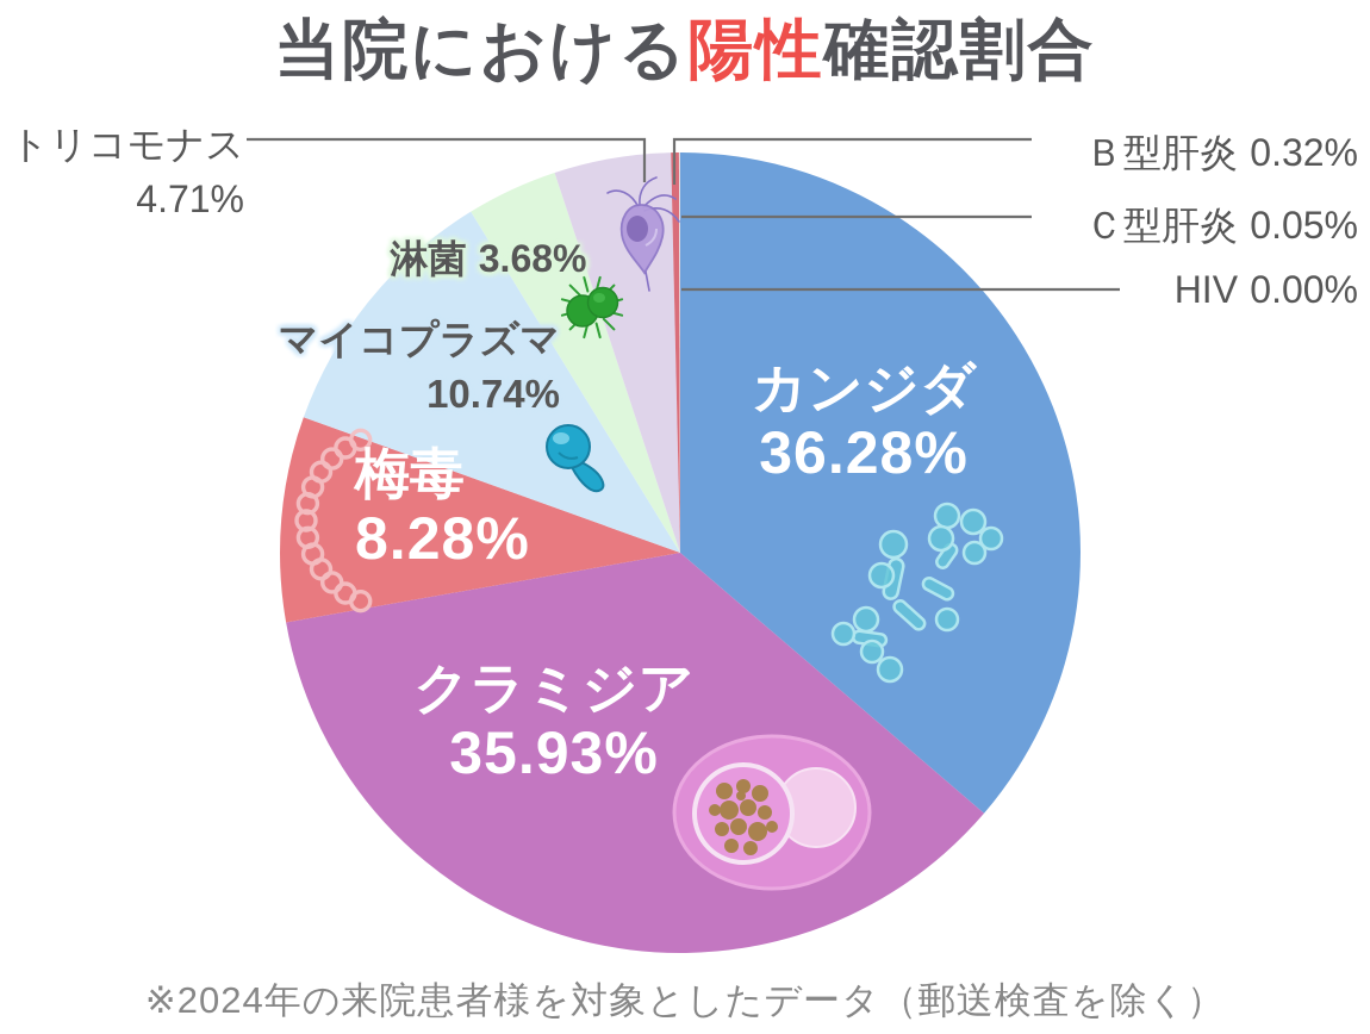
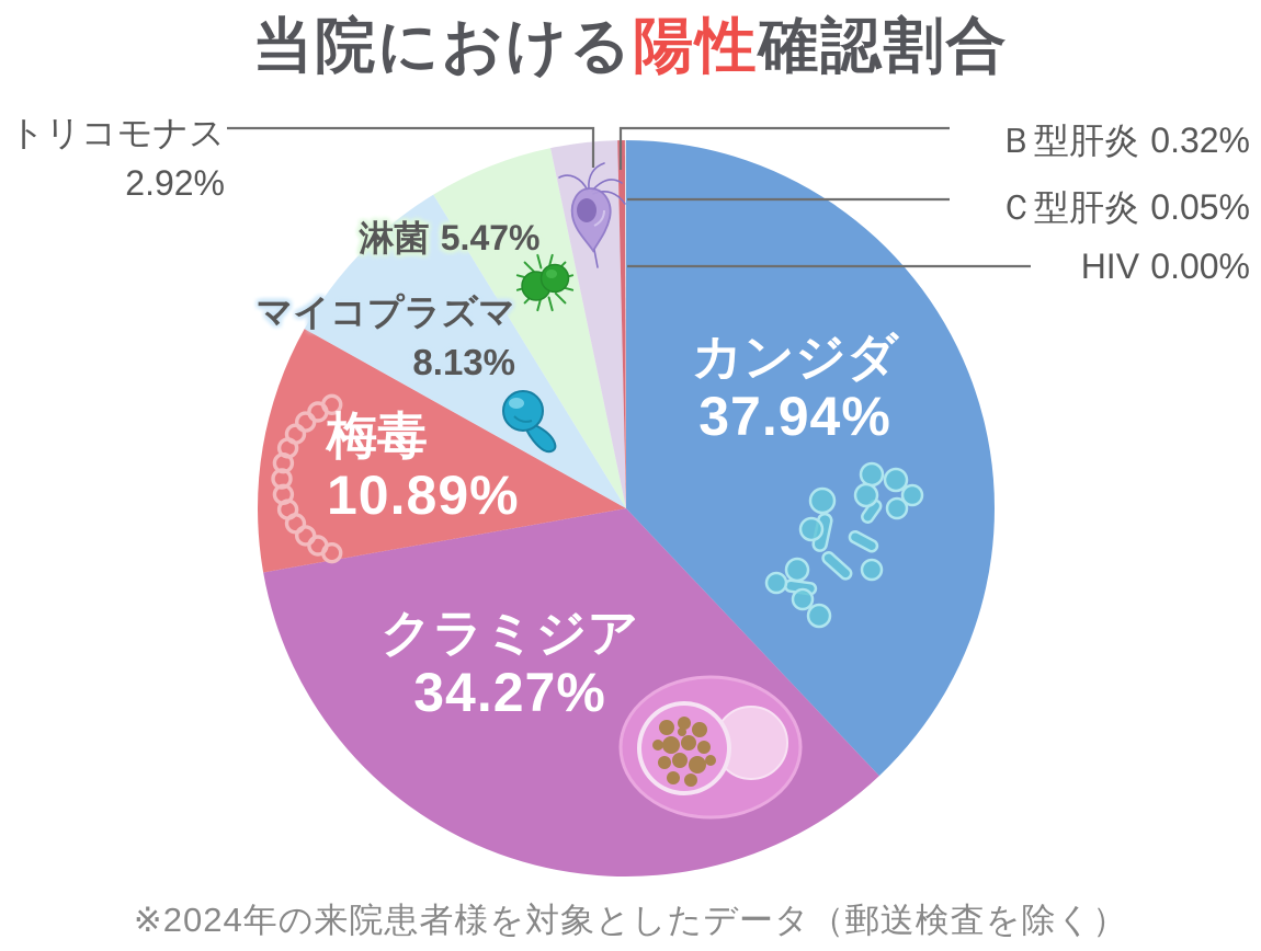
カンジダ: 36.28% -> 37.94%
クラミジア: 35.93% -> 34.27%
梅毒: 8.28% -> 10.89%
マイコプラズマ: 10.74% -> 8.13%
淋菌: 3.68% -> 5.47%
トリコモナス: 4.71% -> 2.92%
